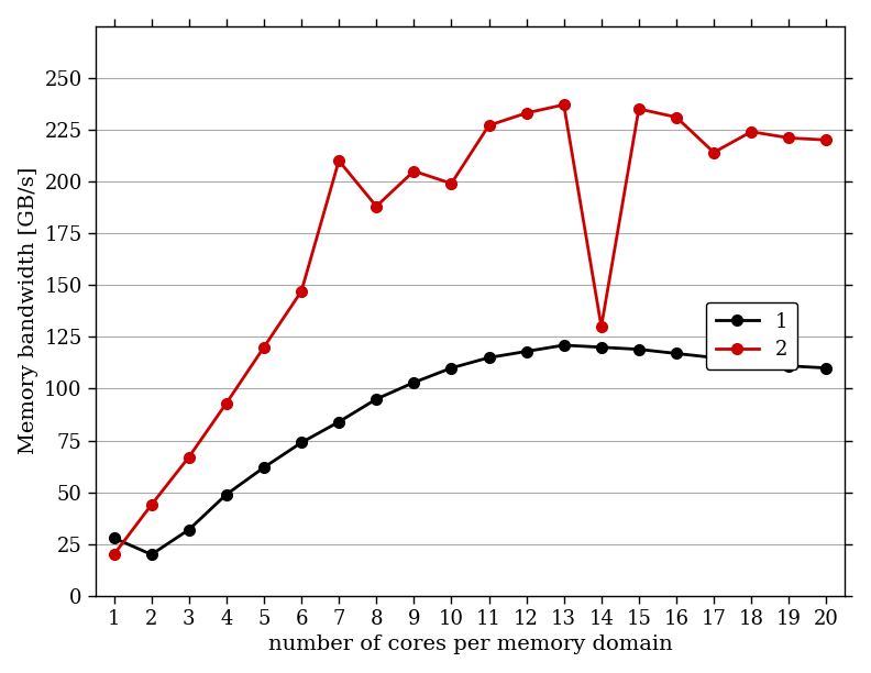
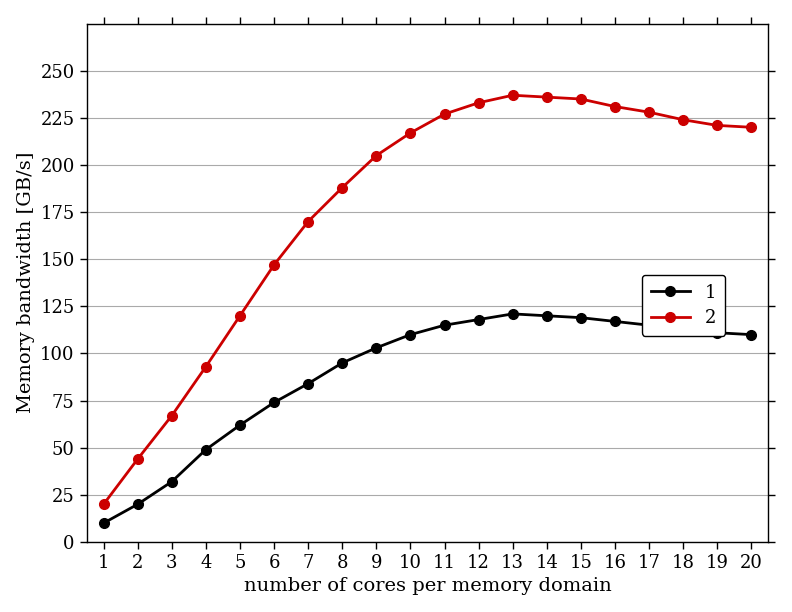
1/1: 28 -> 10
2/7: 210 -> 170
2/10: 199 -> 217
2/14: 130 -> 236
2/17: 214 -> 228
